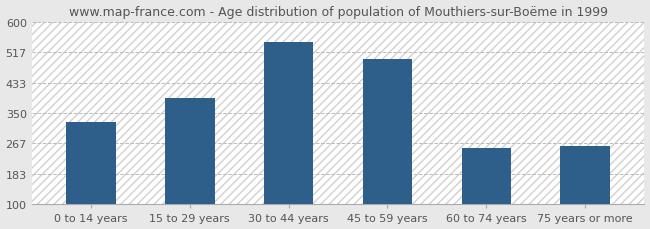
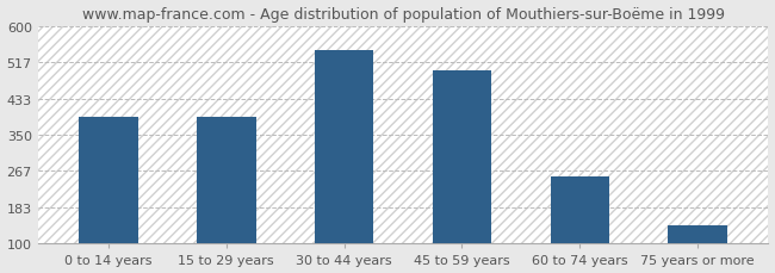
0 to 14 years: 325 -> 390
75 years or more: 260 -> 143
